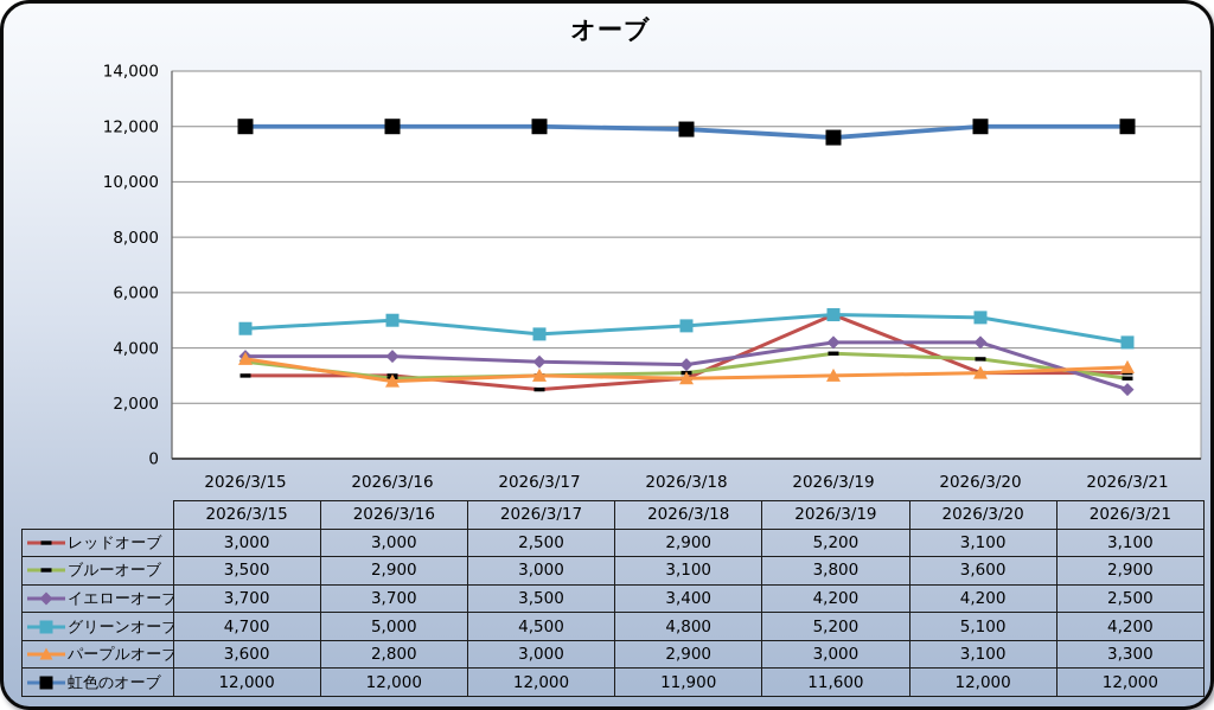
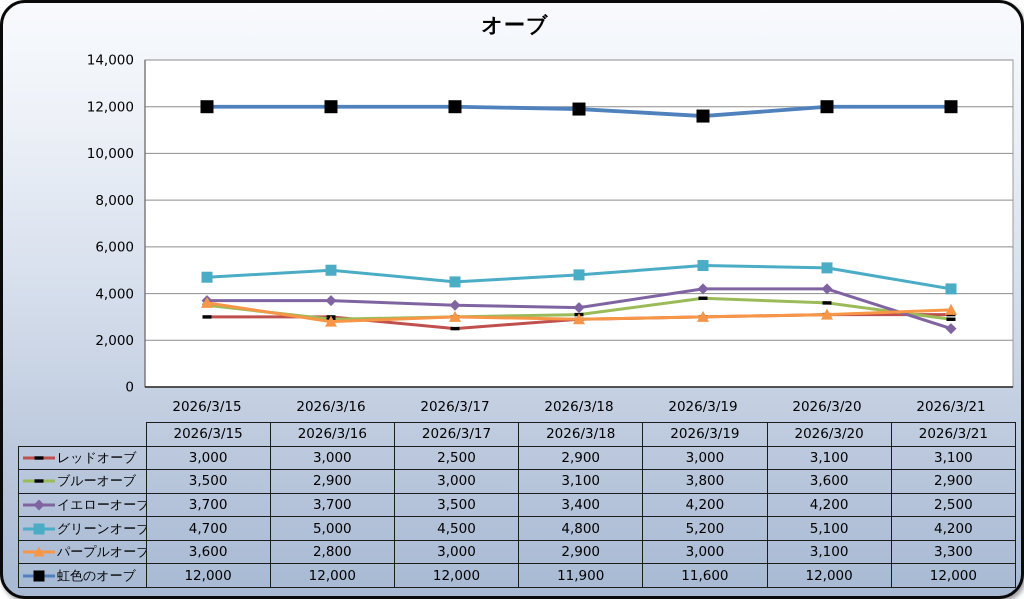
レッドオーブ/2026/3/19: 5,200 -> 3,000
